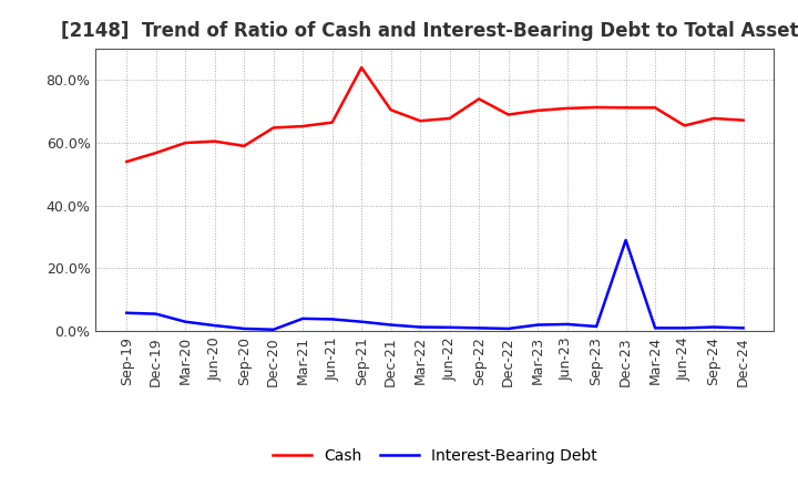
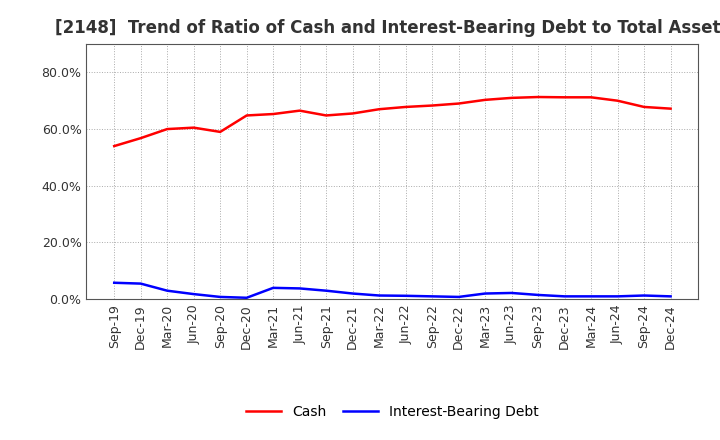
Cash/Sep-21: 84.0% -> 64.8%
Cash/Dec-21: 70.5% -> 65.5%
Cash/Sep-22: 74.0% -> 68.3%
Interest-Bearing Debt/Dec-23: 29.0% -> 1.0%
Cash/Jun-24: 65.5% -> 70.0%
